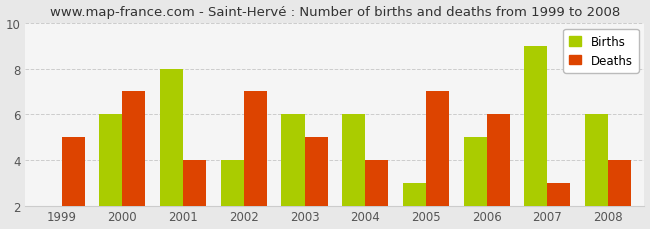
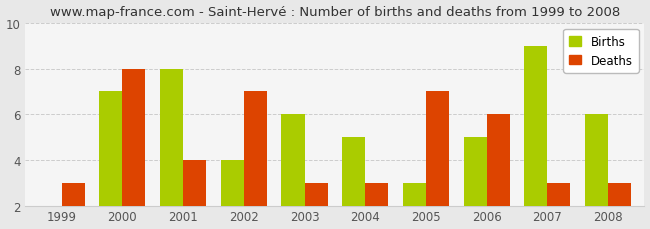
Deaths/1999: 5 -> 3
Births/2000: 6 -> 7
Deaths/2000: 7 -> 8
Deaths/2003: 5 -> 3
Births/2004: 6 -> 5
Deaths/2004: 4 -> 3
Deaths/2008: 4 -> 3
